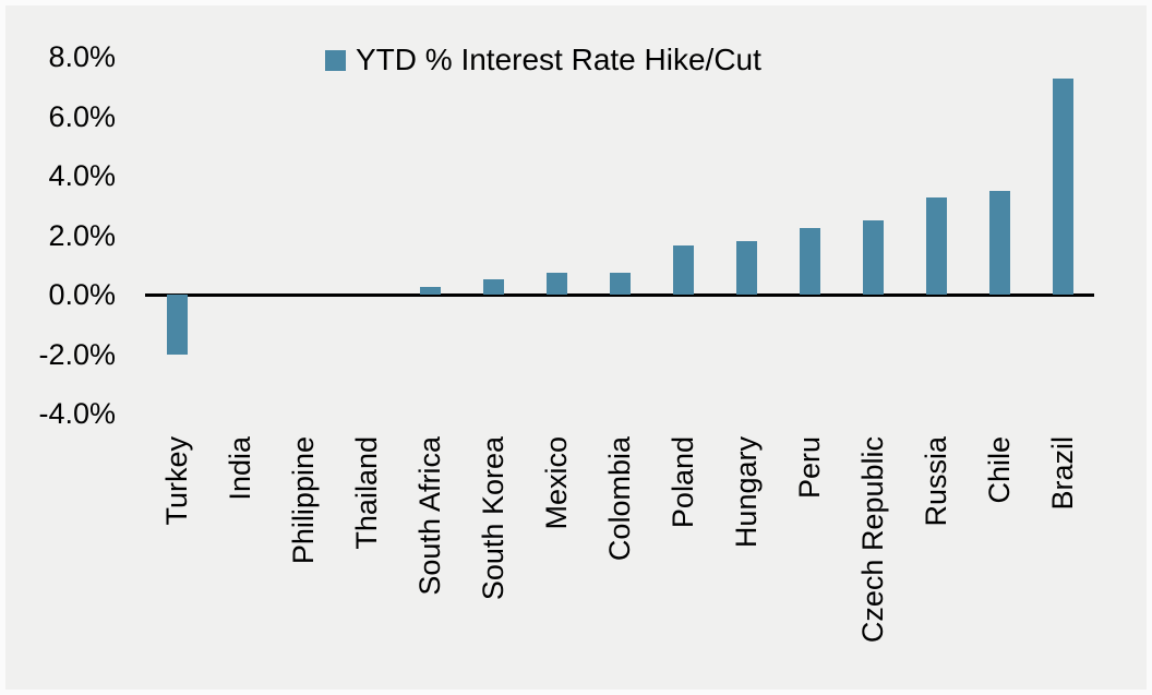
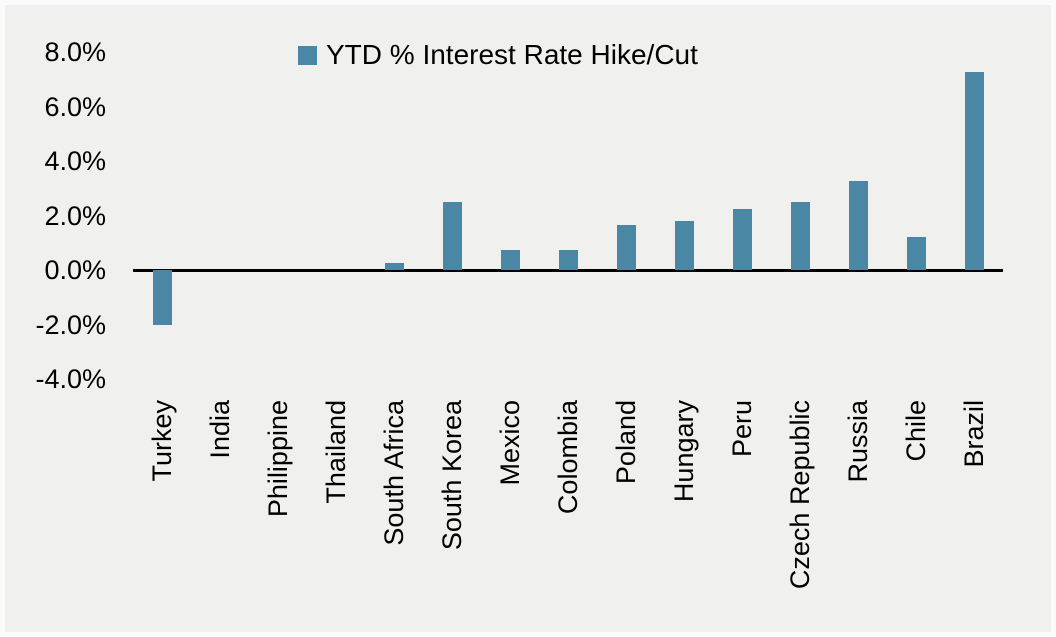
South Korea: 0.5% -> 2.5%
Chile: 3.5% -> 1.2%
